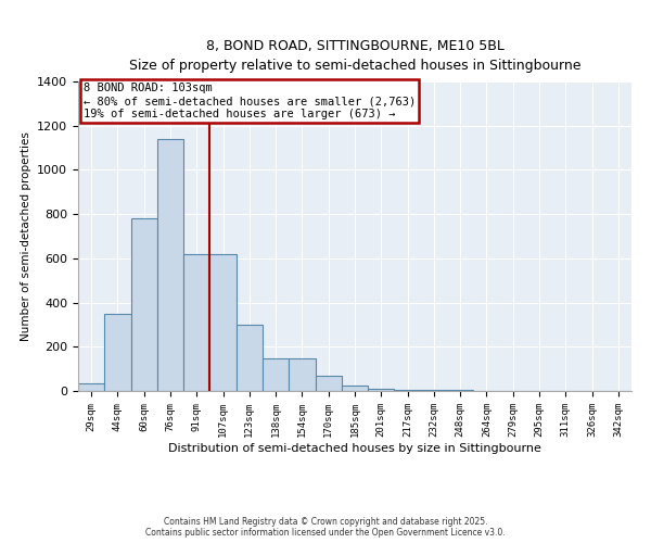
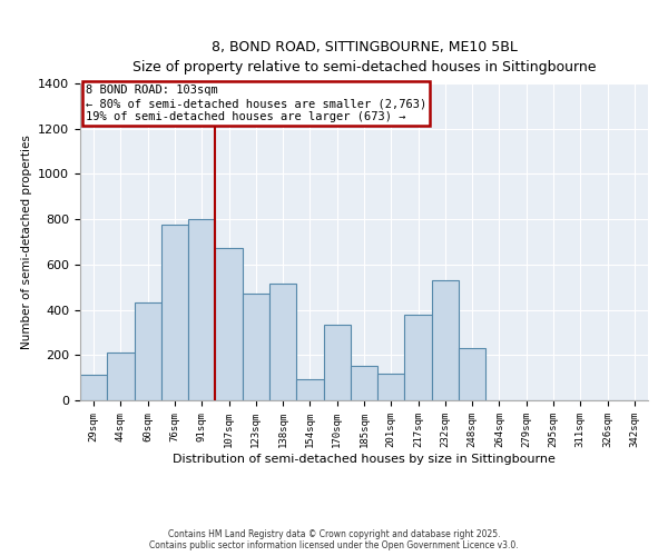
29sqm: 35 -> 115
44sqm: 350 -> 210
60sqm: 780 -> 430
76sqm: 1140 -> 775
91sqm: 620 -> 800
107sqm: 620 -> 675
123sqm: 300 -> 470
138sqm: 145 -> 515
154sqm: 145 -> 95
170sqm: 70 -> 335
185sqm: 25 -> 150
201sqm: 10 -> 120
217sqm: 5 -> 380
232sqm: 5 -> 530
248sqm: 5 -> 230
